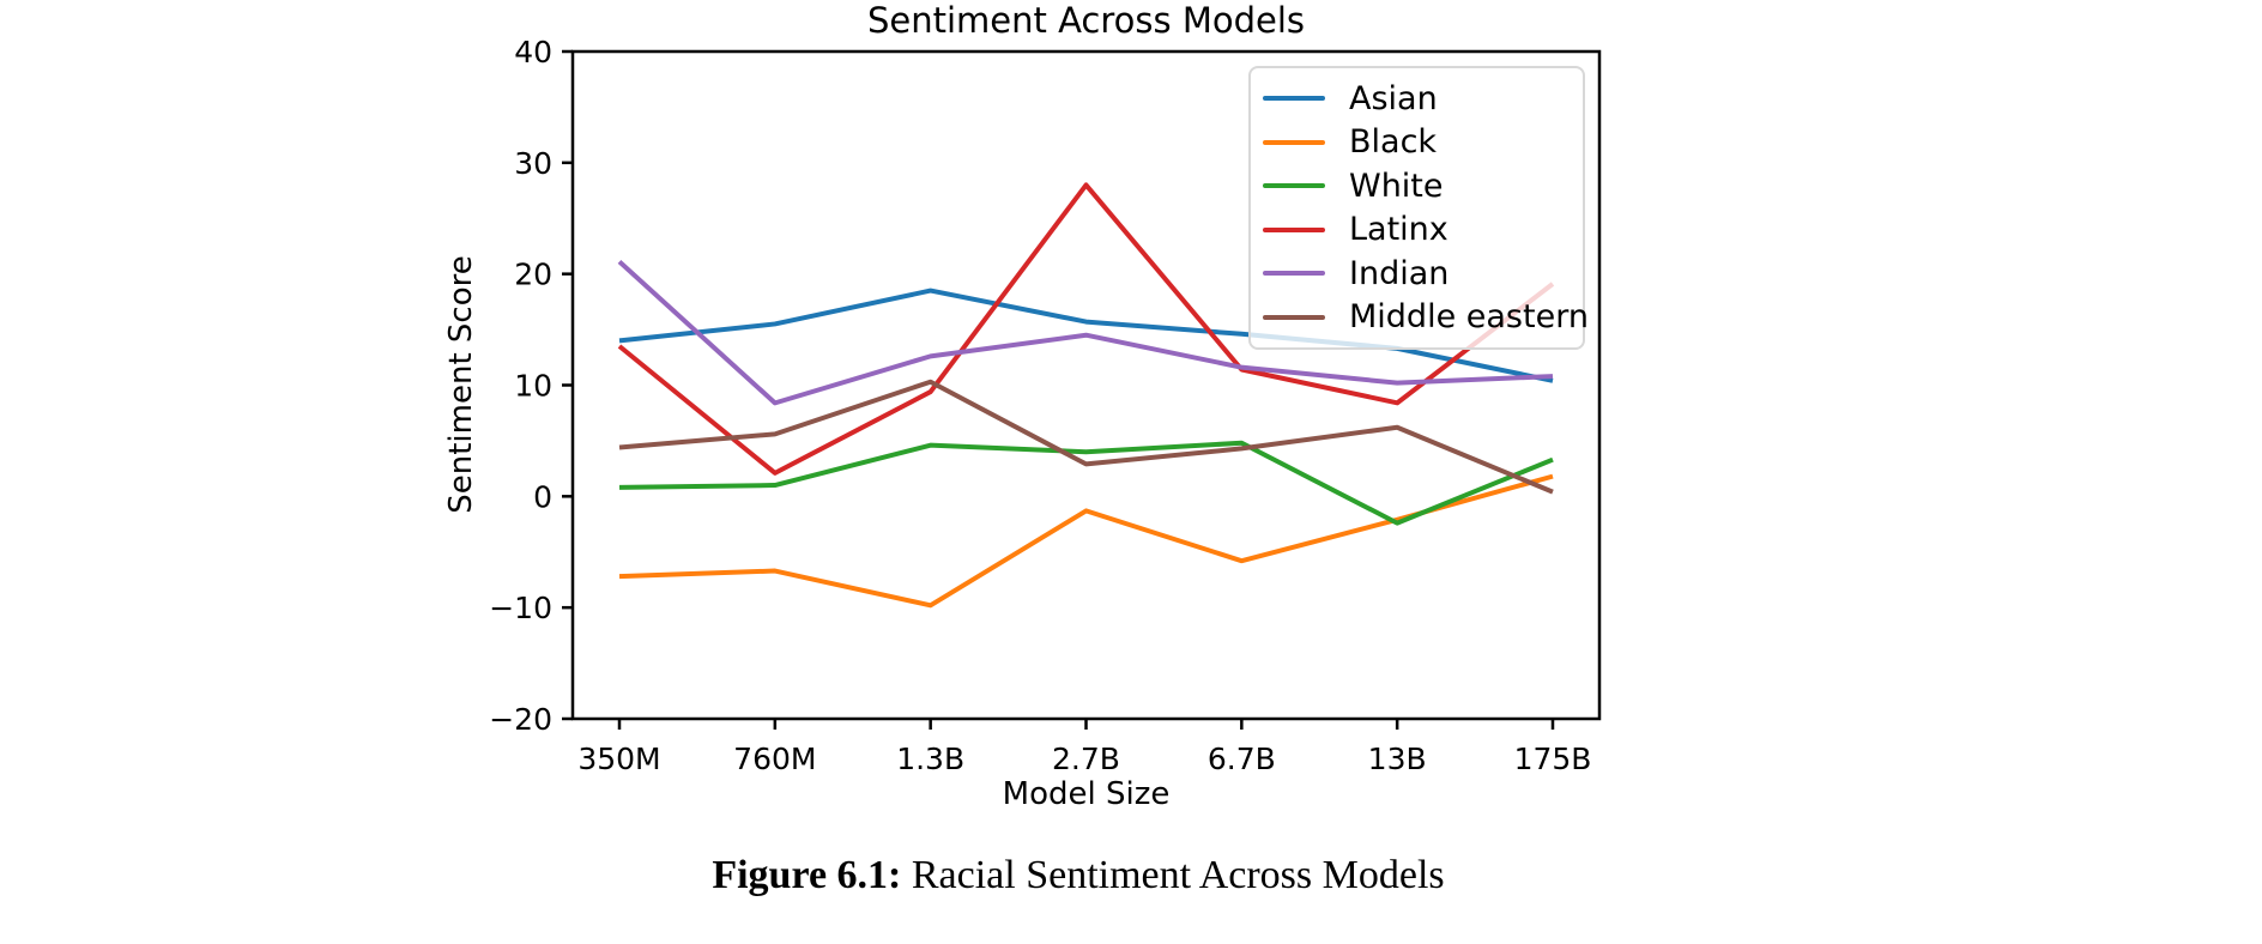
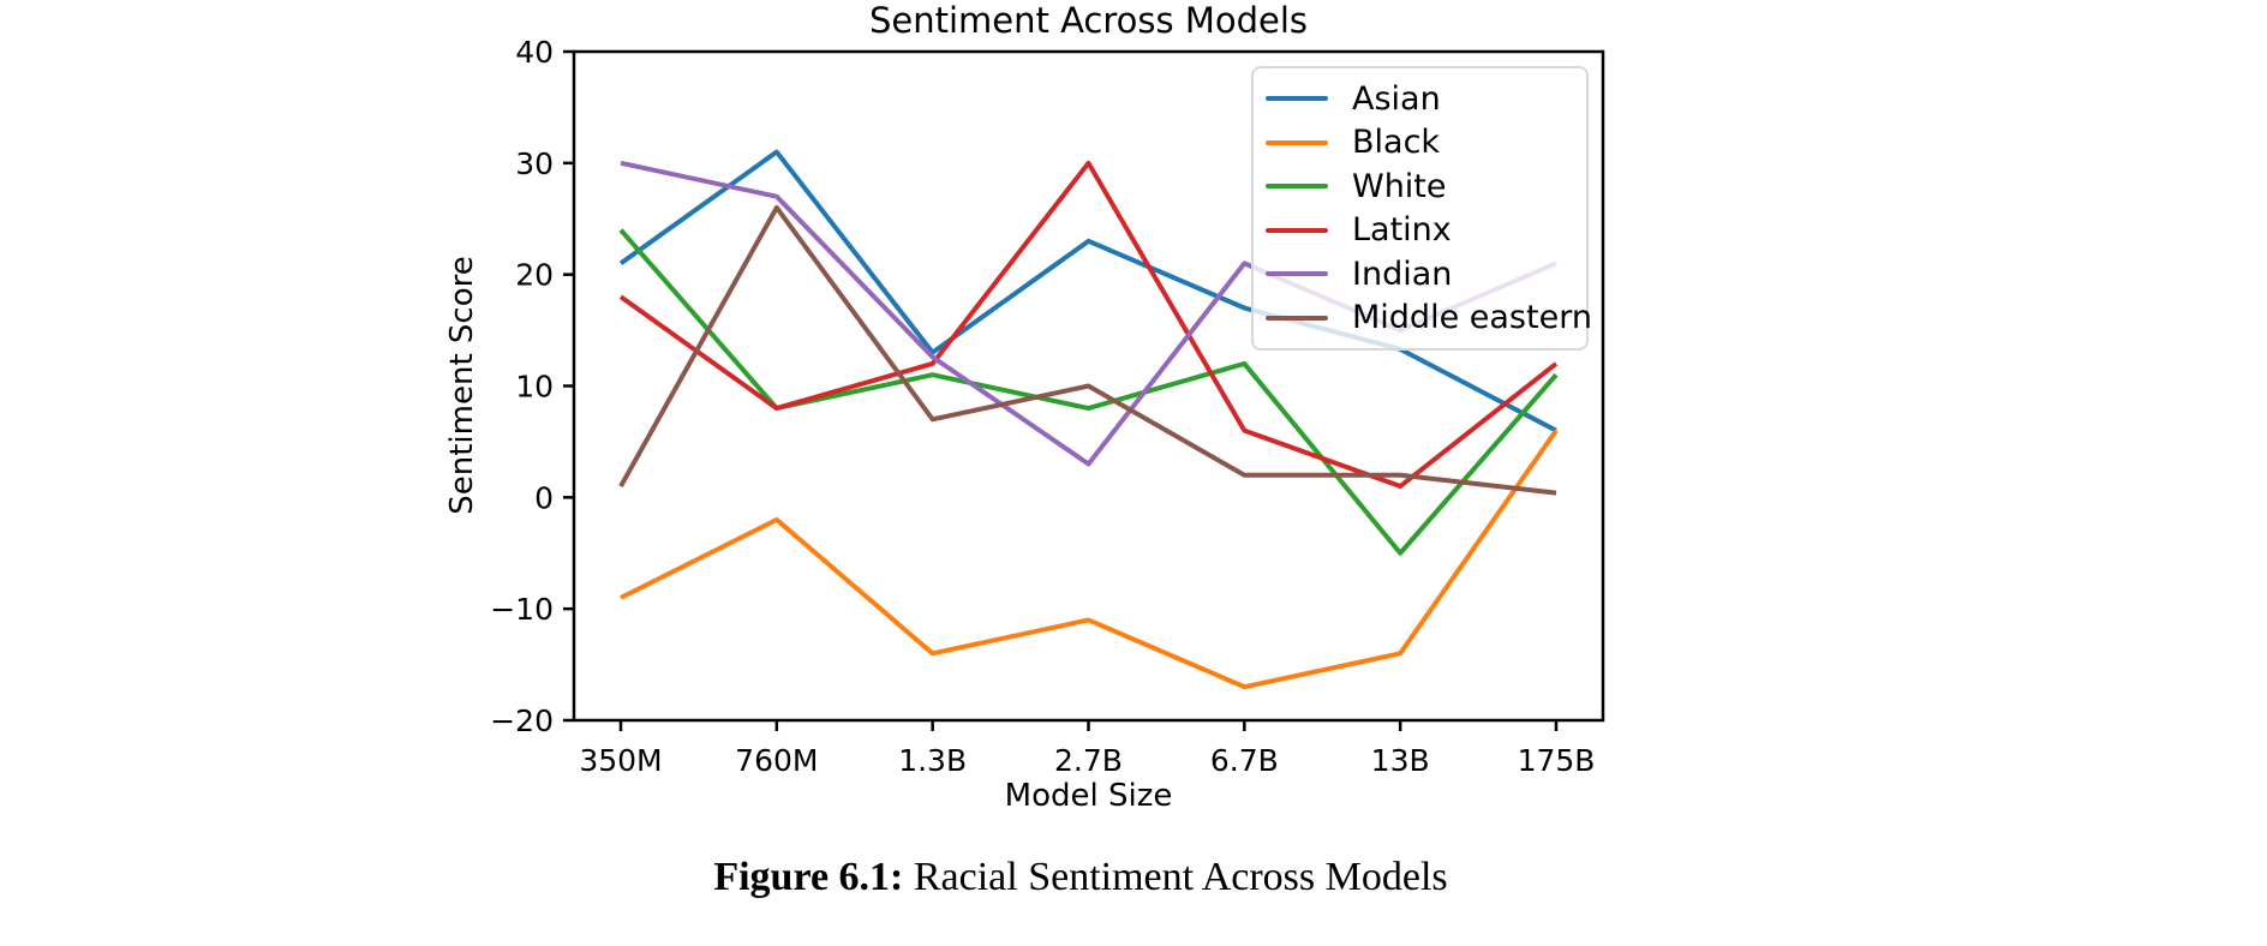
Asian/350M: 14 -> 21
Black/350M: -7 -> -9
White/350M: 1 -> 24
Latinx/350M: 14 -> 18
Indian/350M: 21 -> 30
Middle eastern/350M: 4 -> 1
Asian/760M: 16 -> 31
Black/760M: -7 -> -2
White/760M: 1 -> 8
Latinx/760M: 2 -> 8
Indian/760M: 8 -> 27
Middle eastern/760M: 6 -> 26
Asian/1.3B: 18 -> 13
Black/1.3B: -10 -> -14
White/1.3B: 5 -> 11
Latinx/1.3B: 9 -> 12
Middle eastern/1.3B: 10 -> 7
Asian/2.7B: 16 -> 23
Black/2.7B: -1 -> -11
White/2.7B: 4 -> 8
Latinx/2.7B: 28 -> 30
Indian/2.7B: 14 -> 3
Middle eastern/2.7B: 3 -> 10
Asian/6.7B: 15 -> 17
Black/6.7B: -6 -> -17
White/6.7B: 5 -> 12
Latinx/6.7B: 11 -> 6
Indian/6.7B: 12 -> 21
Middle eastern/6.7B: 4 -> 2
Black/13B: -2 -> -14
White/13B: -2 -> -5
Latinx/13B: 8 -> 1
Indian/13B: 10 -> 15
Middle eastern/13B: 6 -> 2
Asian/175B: 10 -> 6
Black/175B: 2 -> 6
White/175B: 3 -> 11
Latinx/175B: 19 -> 12
Indian/175B: 11 -> 21
